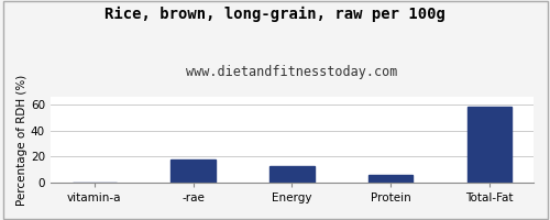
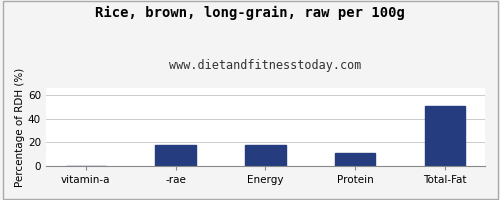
Energy: 13 -> 18
Protein: 6 -> 11
Total-Fat: 59 -> 51
